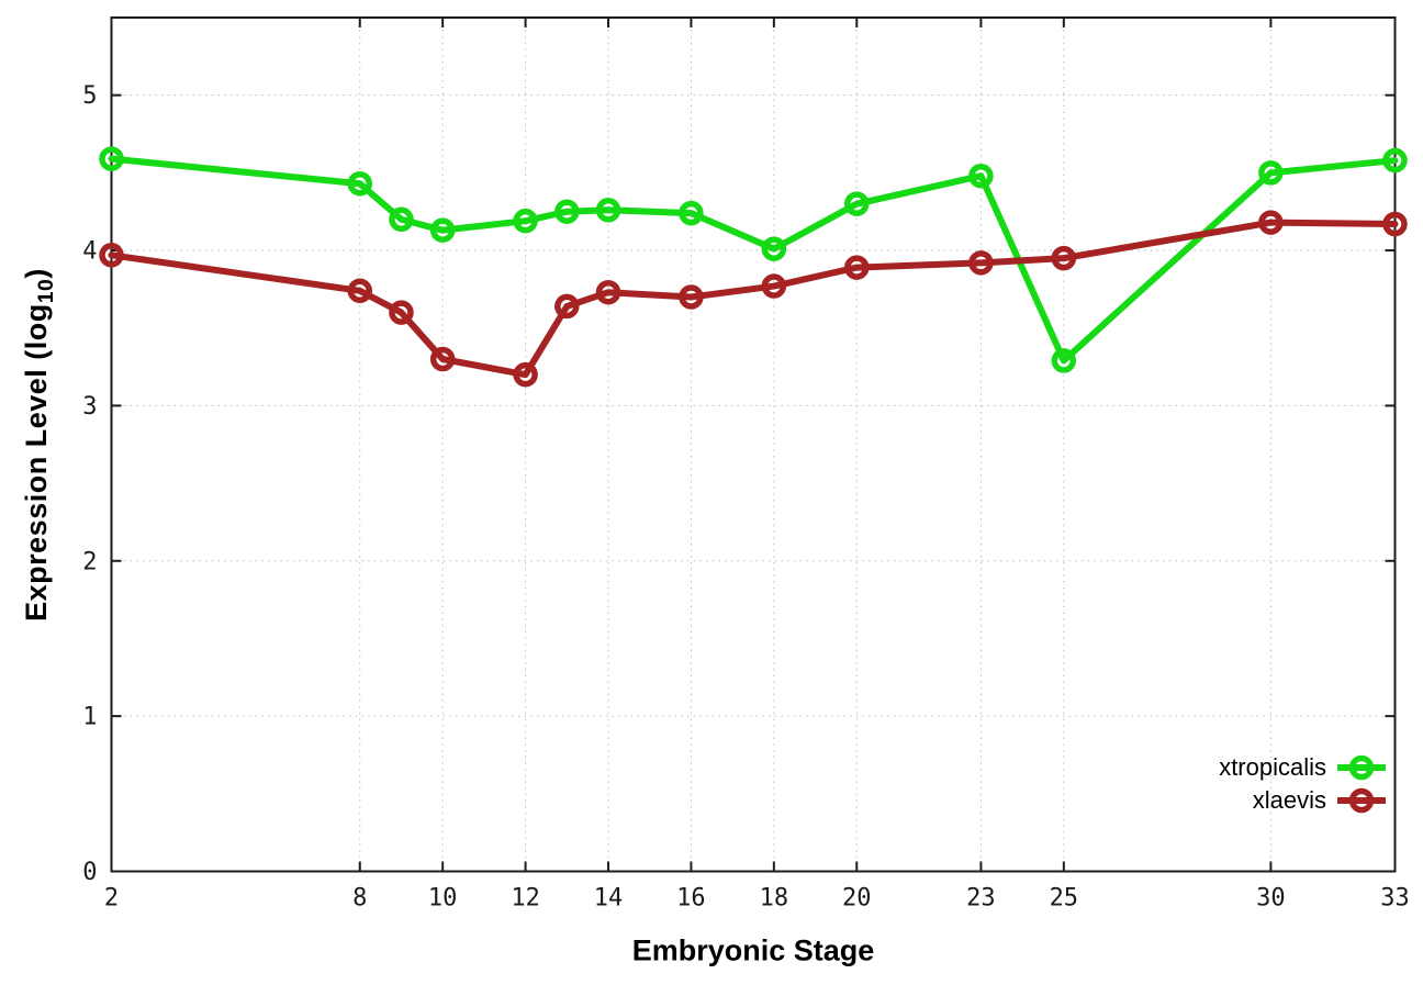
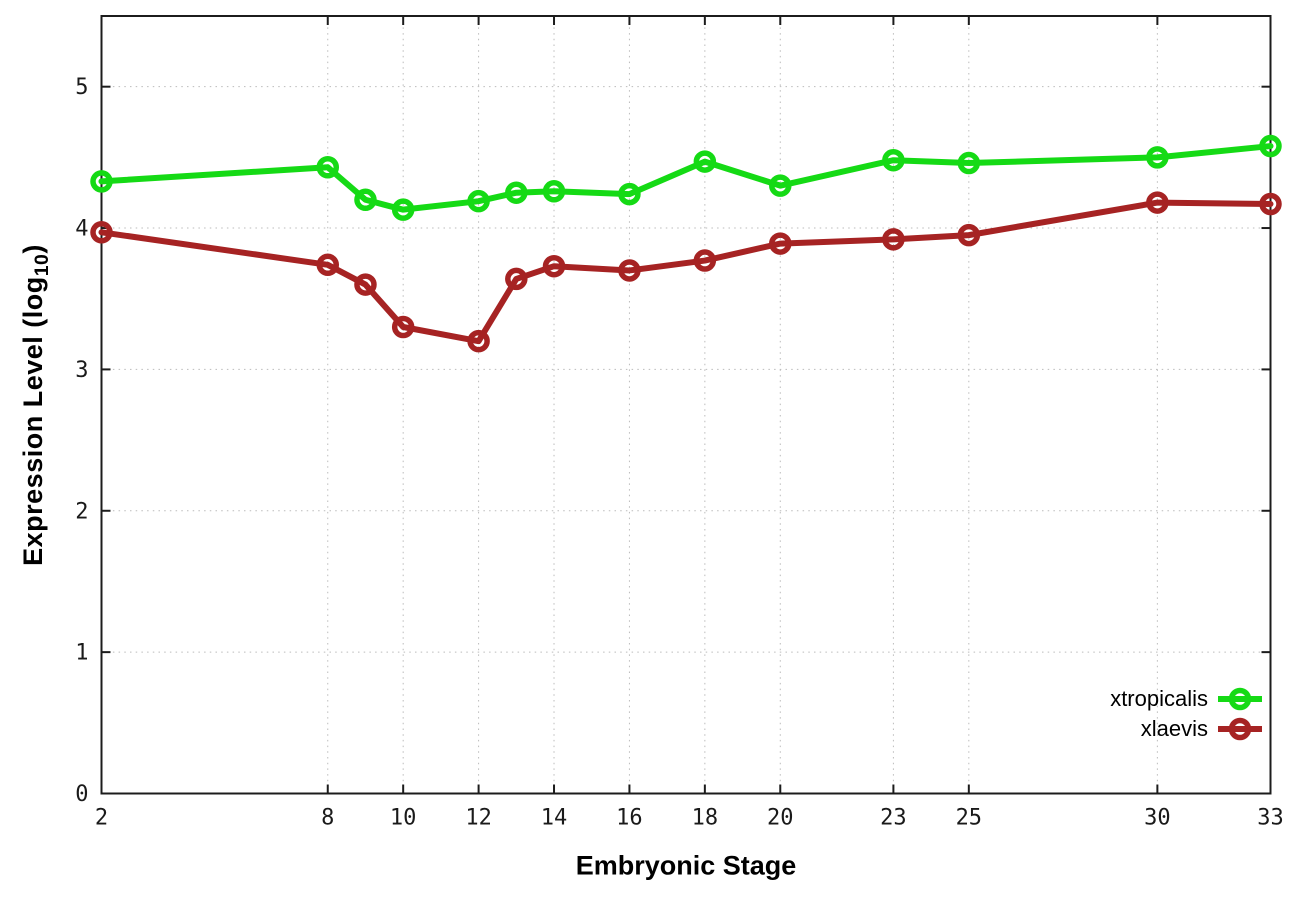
xtropicalis/2: 4.59 -> 4.33
xtropicalis/18: 4.01 -> 4.47
xtropicalis/25: 3.29 -> 4.46
